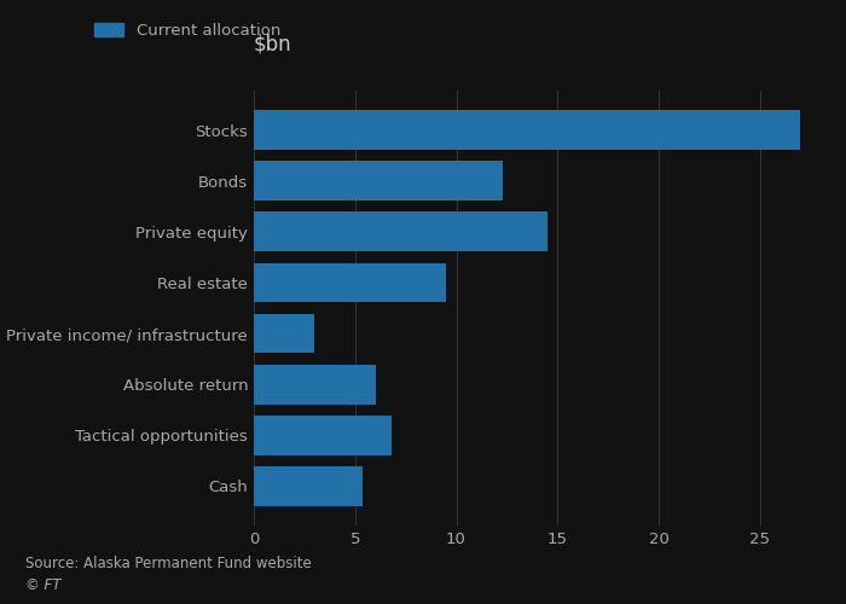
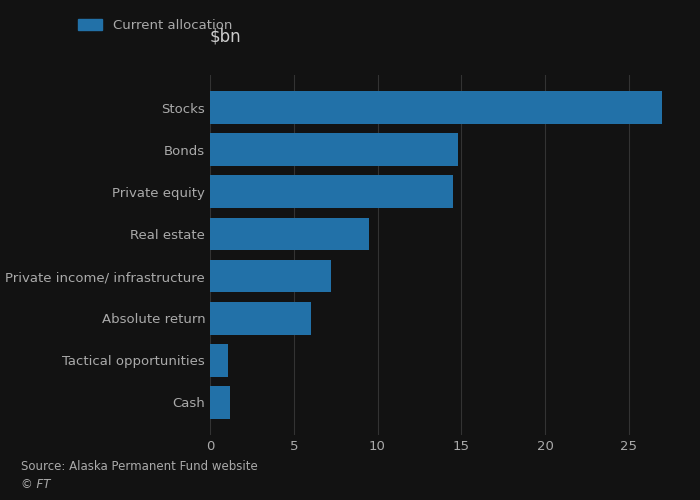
Bonds: 12.3 -> 14.8
Private income/ infrastructure: 3.0 -> 7.2
Tactical opportunities: 6.8 -> 1.1
Cash: 5.4 -> 1.2
